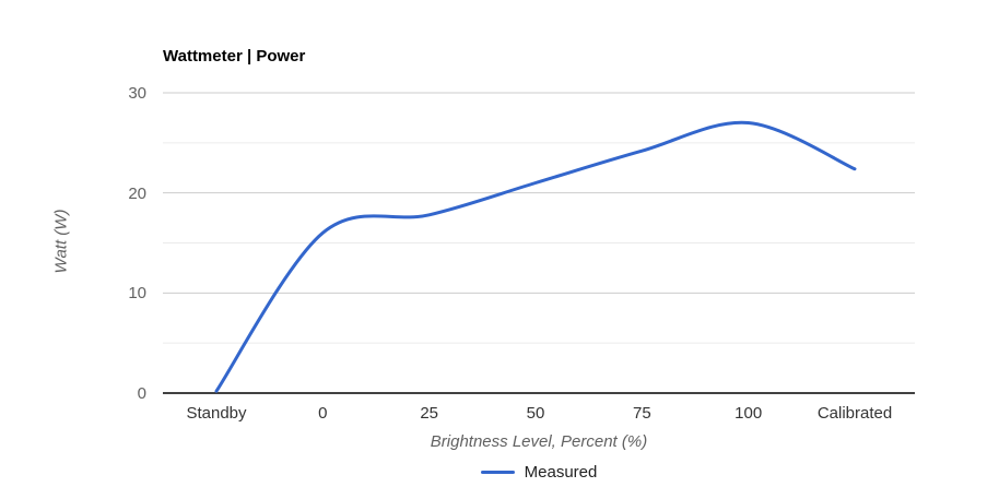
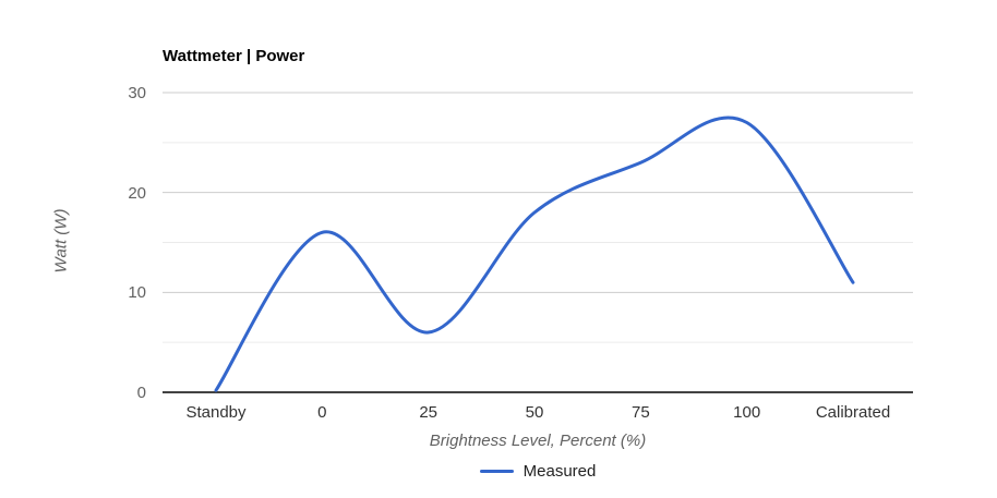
25: 18 -> 6
50: 21 -> 18
75: 24 -> 23
Calibrated: 22 -> 11
